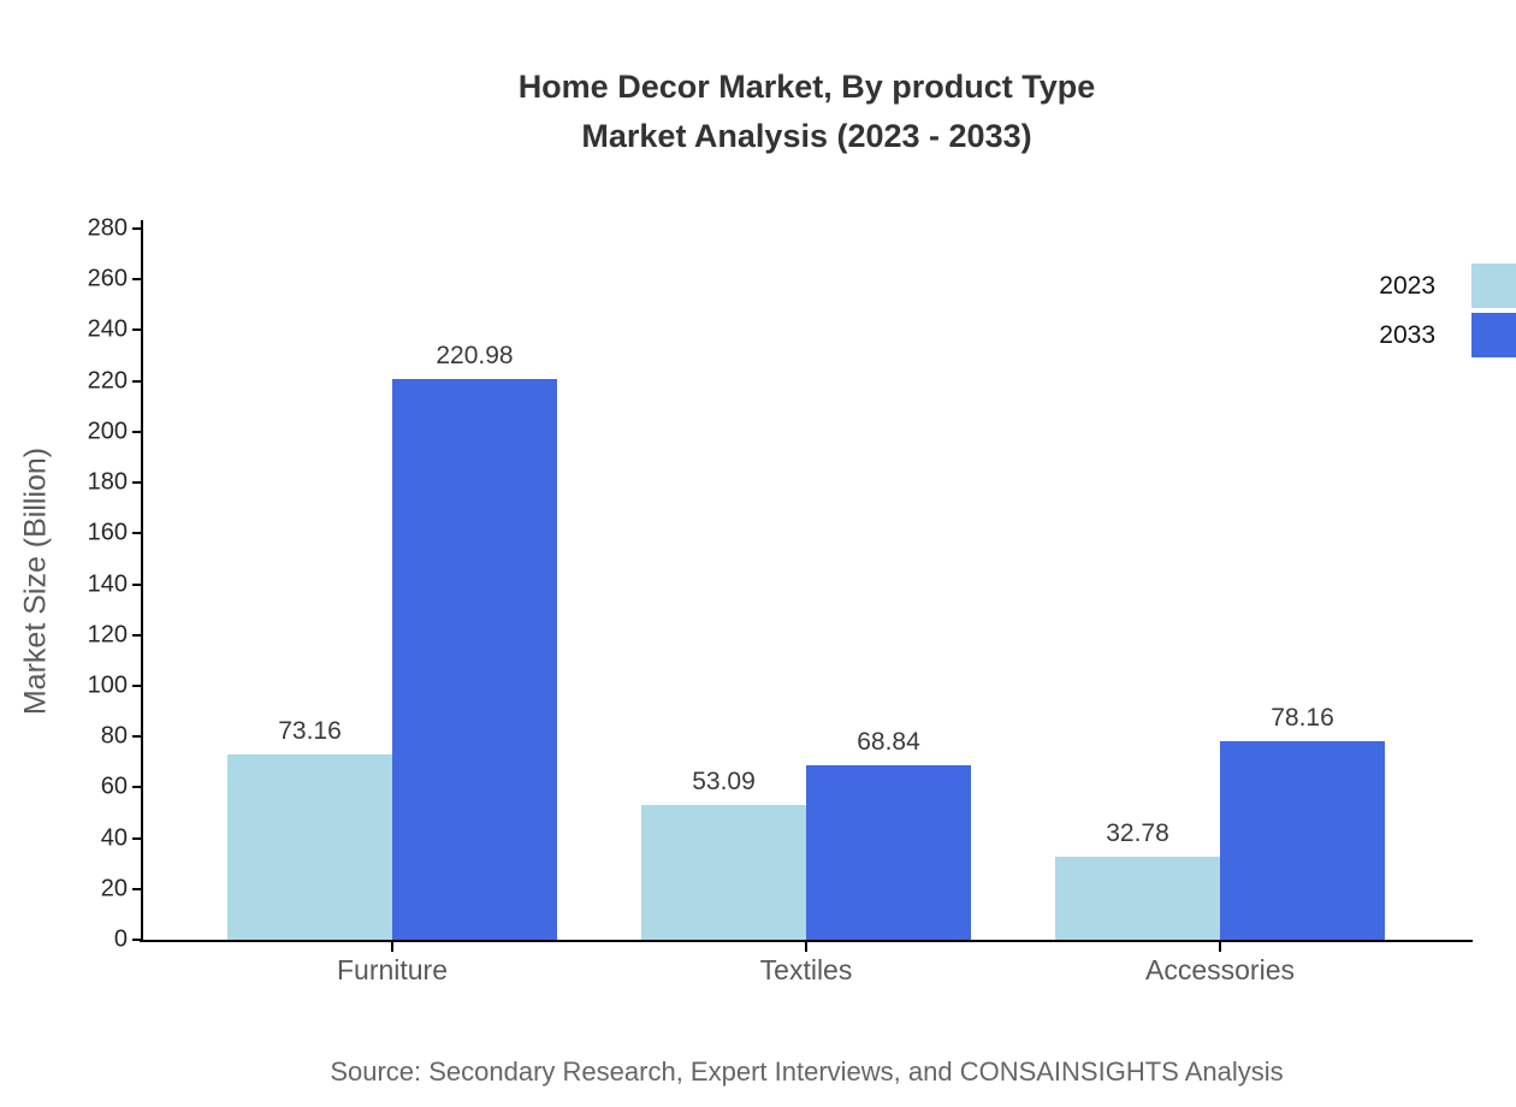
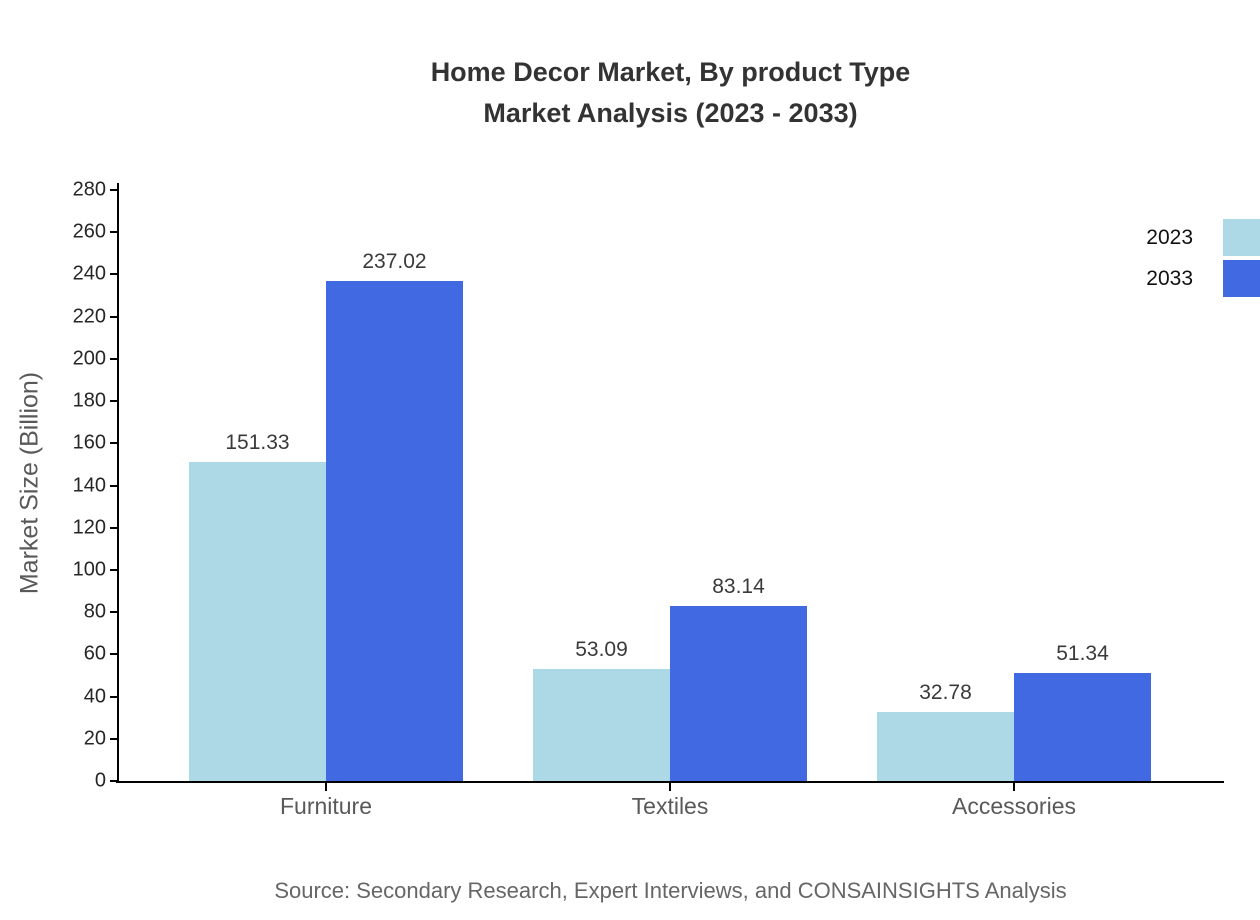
2023/Furniture: 73.16 -> 151.33
2033/Furniture: 220.98 -> 237.02
2033/Textiles: 68.84 -> 83.14
2033/Accessories: 78.16 -> 51.34
